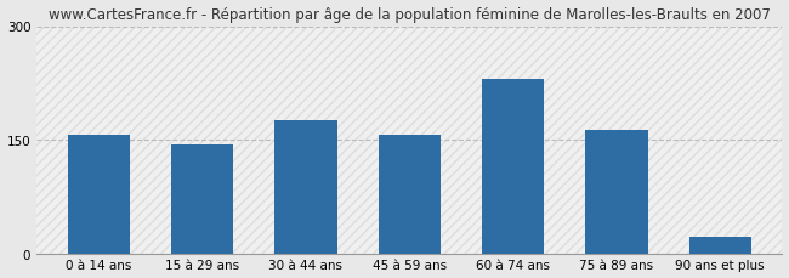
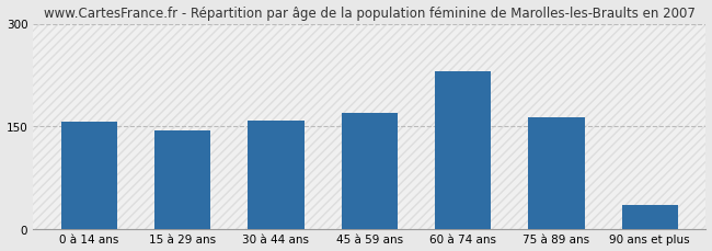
30 à 44 ans: 175 -> 158
45 à 59 ans: 157 -> 170
90 ans et plus: 22 -> 34
